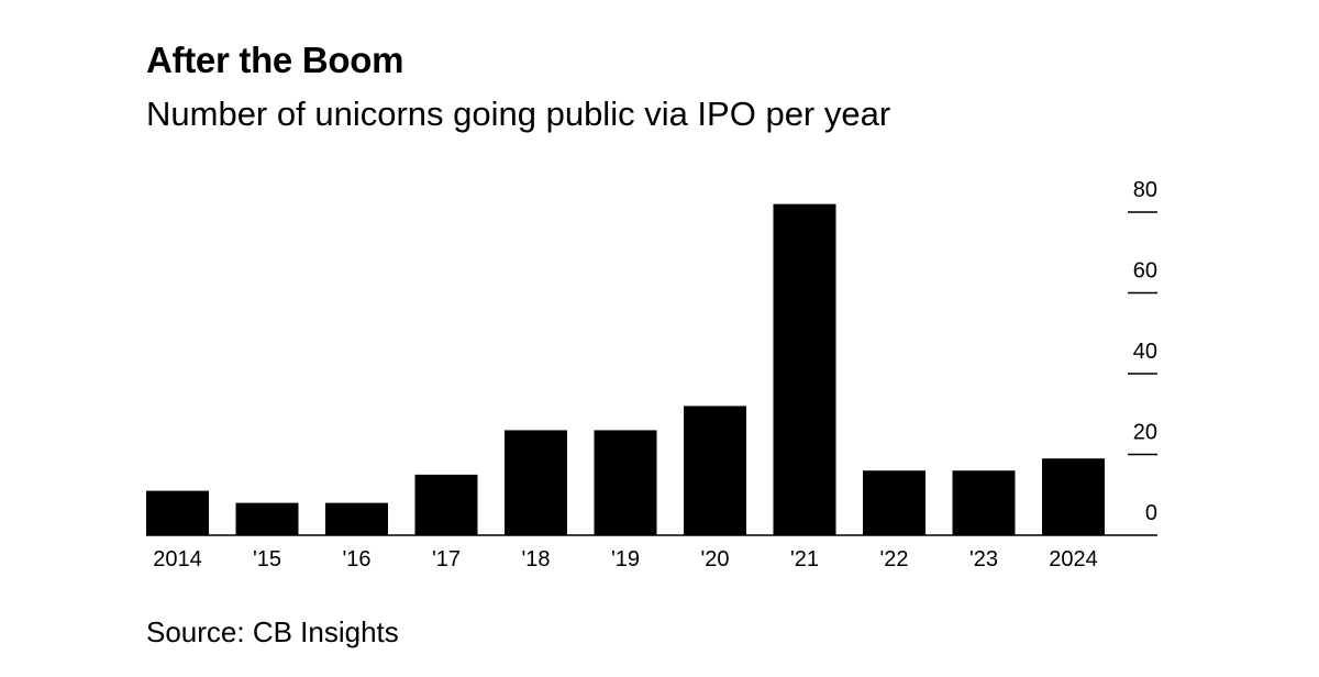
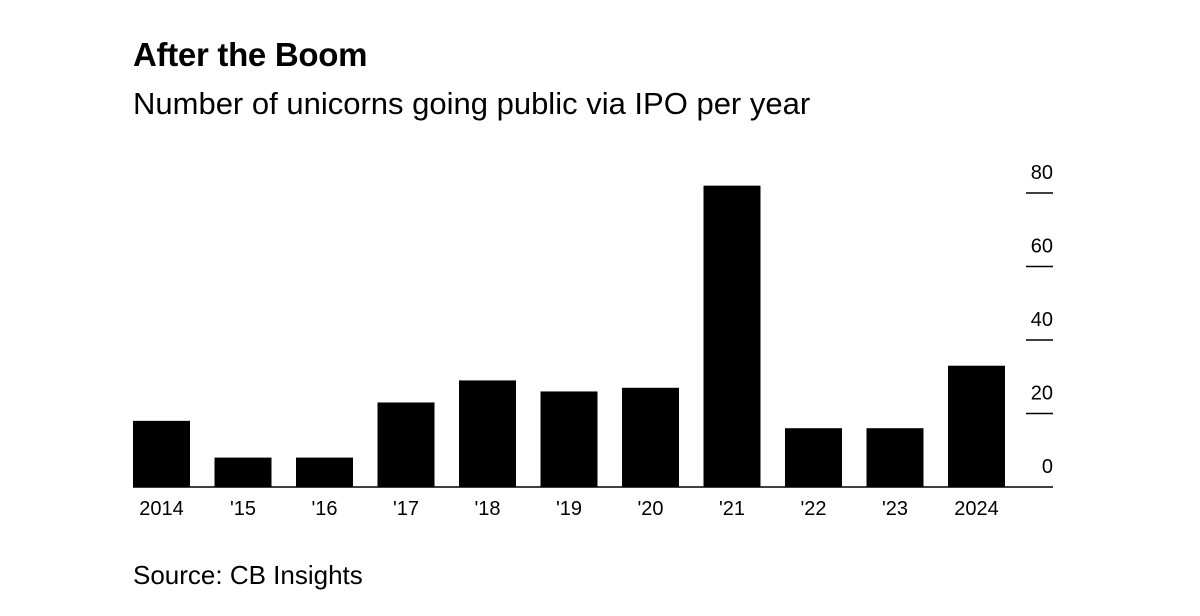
2014: 11 -> 18
'17: 15 -> 23
'18: 26 -> 29
'20: 32 -> 27
2024: 19 -> 33
